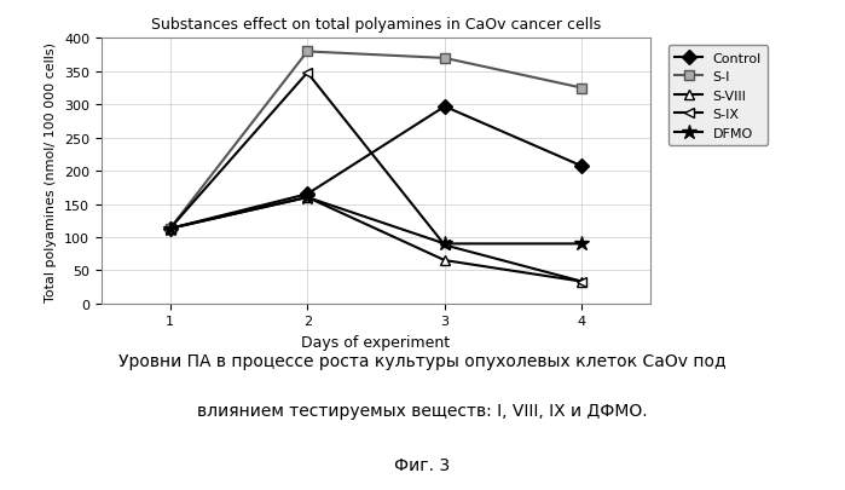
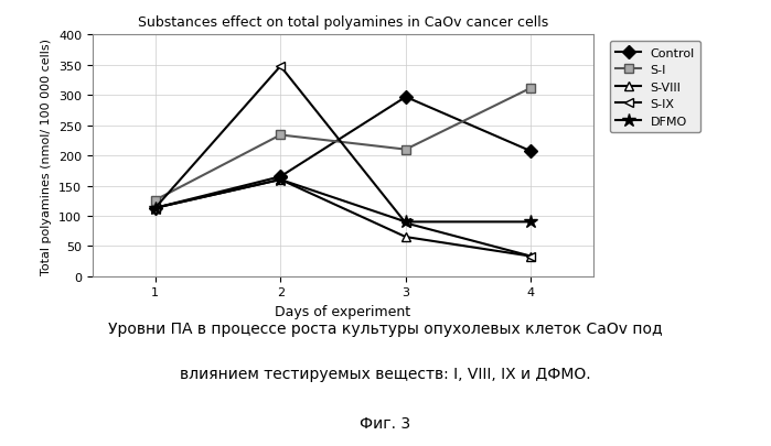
S-I/1: 113 -> 126
S-I/2: 380 -> 234
S-I/3: 370 -> 210
S-I/4: 325 -> 312
